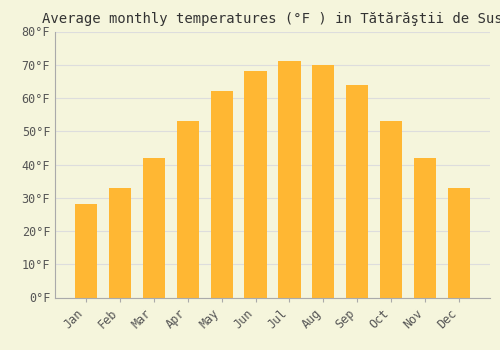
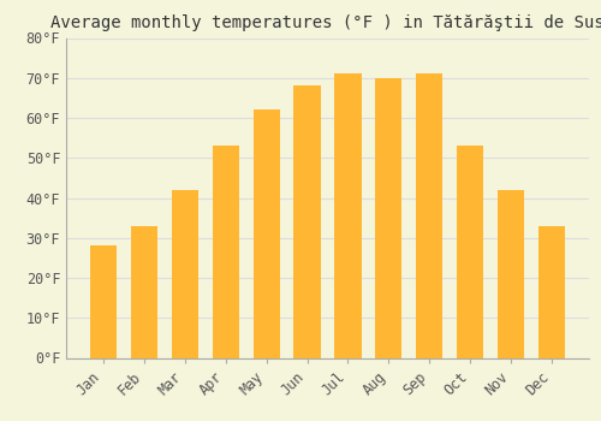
Sep: 64°F -> 71°F
